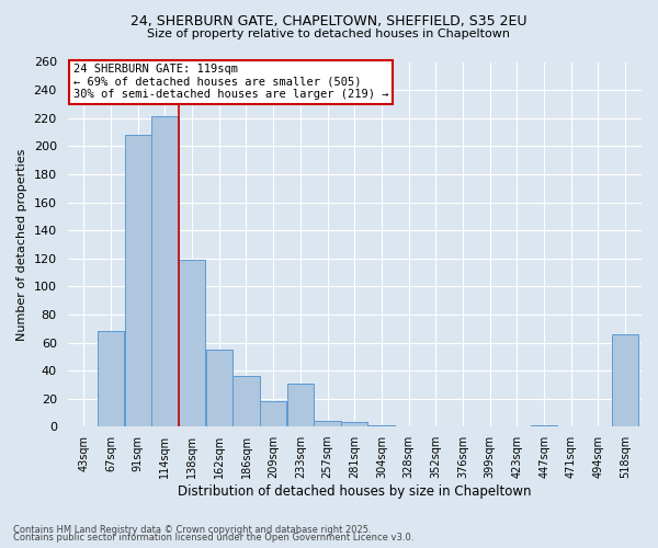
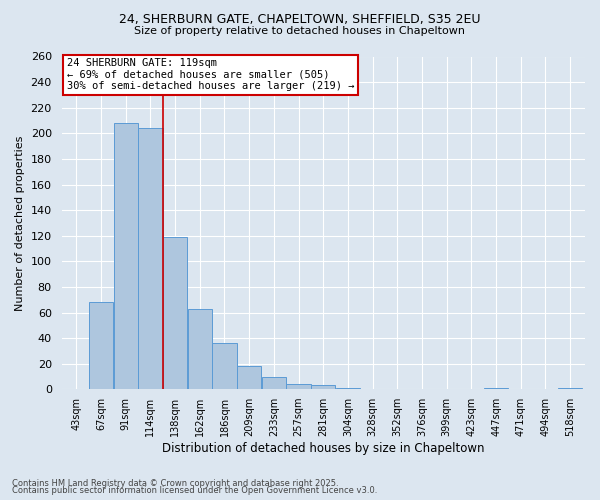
114sqm: 221 -> 204
162sqm: 55 -> 63
233sqm: 31 -> 10
518sqm: 66 -> 1
